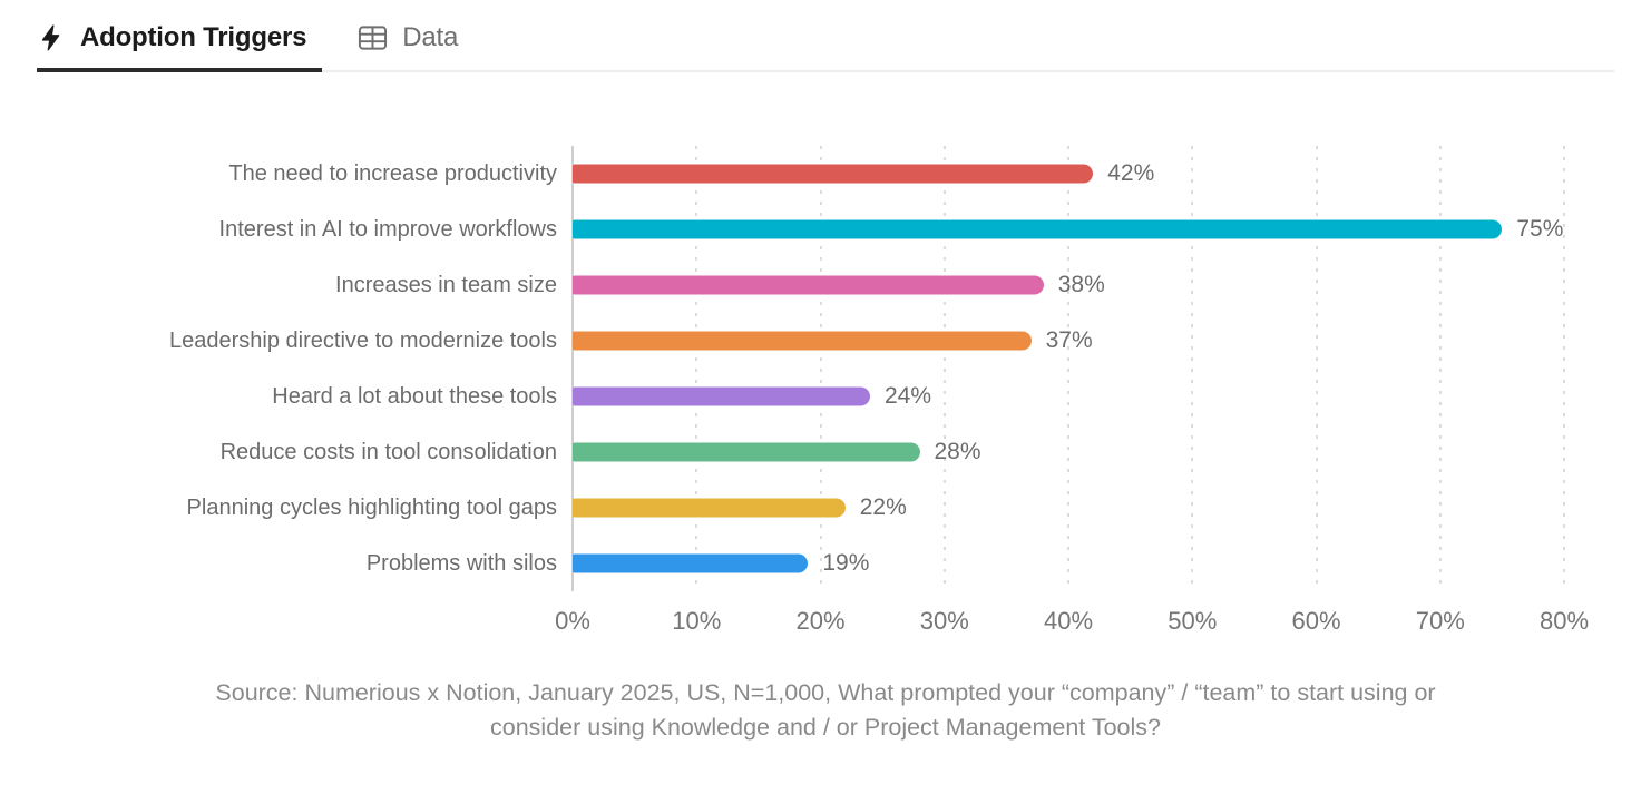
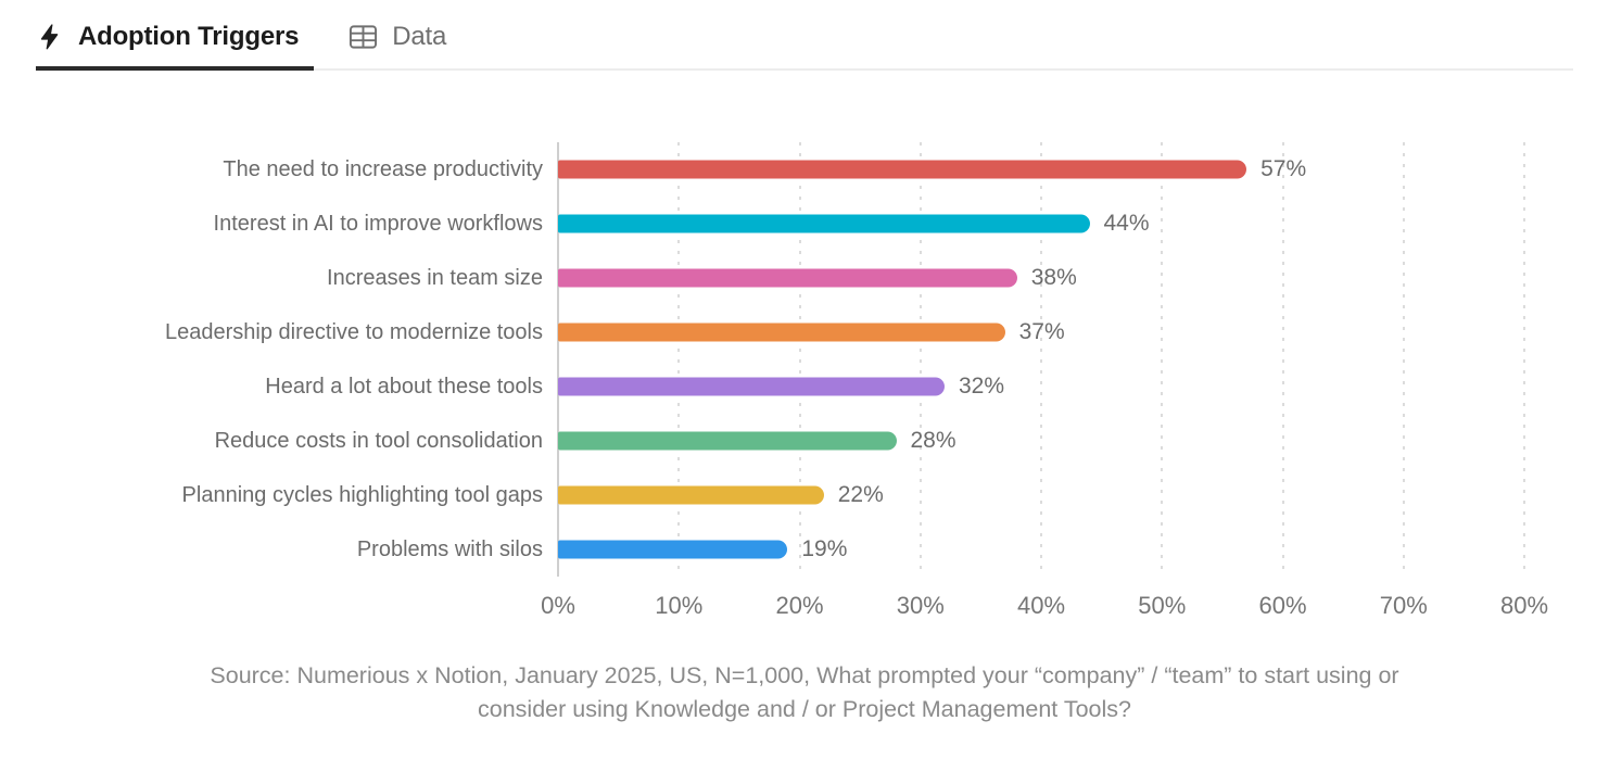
The need to increase productivity: 42% -> 57%
Interest in AI to improve workflows: 75% -> 44%
Heard a lot about these tools: 24% -> 32%
